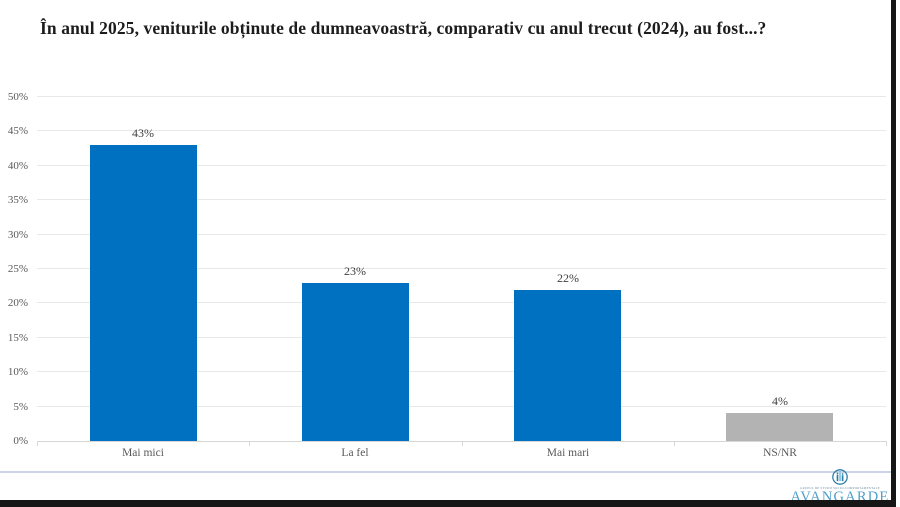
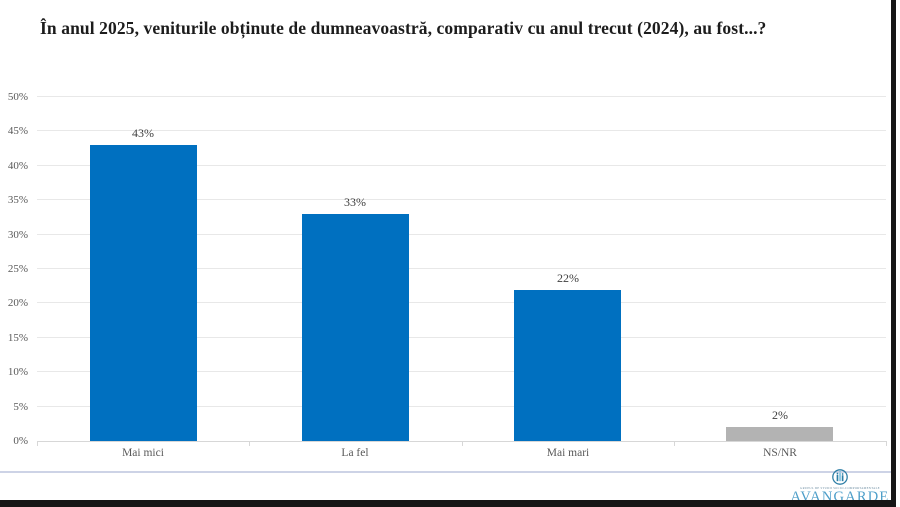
La fel: 23% -> 33%
NS/NR: 4% -> 2%
